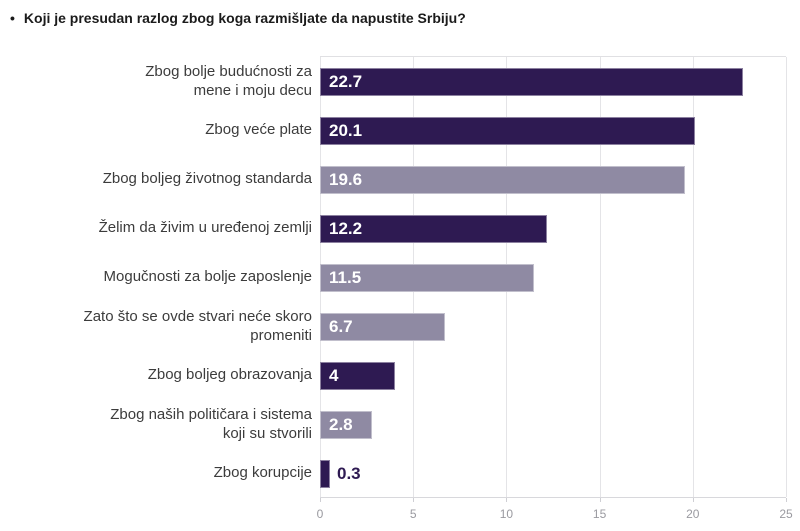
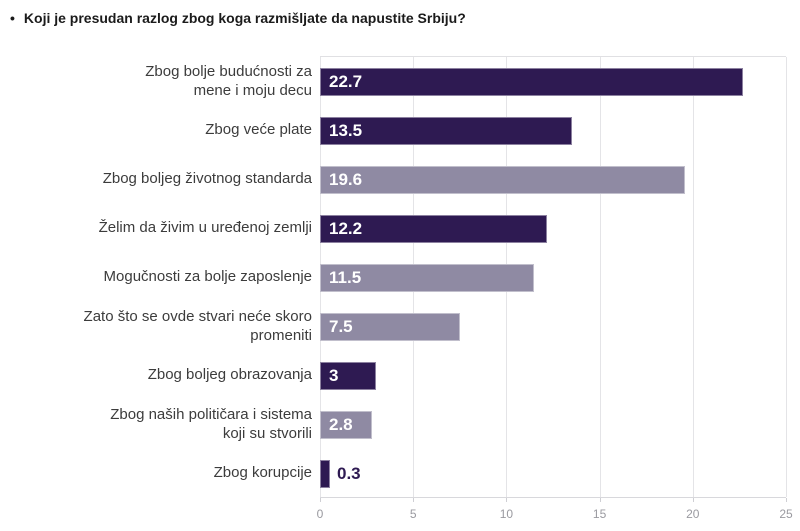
Zbog veće plate: 20.1 -> 13.5
Zato što se ovde stvari neće skoro promeniti: 6.7 -> 7.5
Zbog boljeg obrazovanja: 4 -> 3
